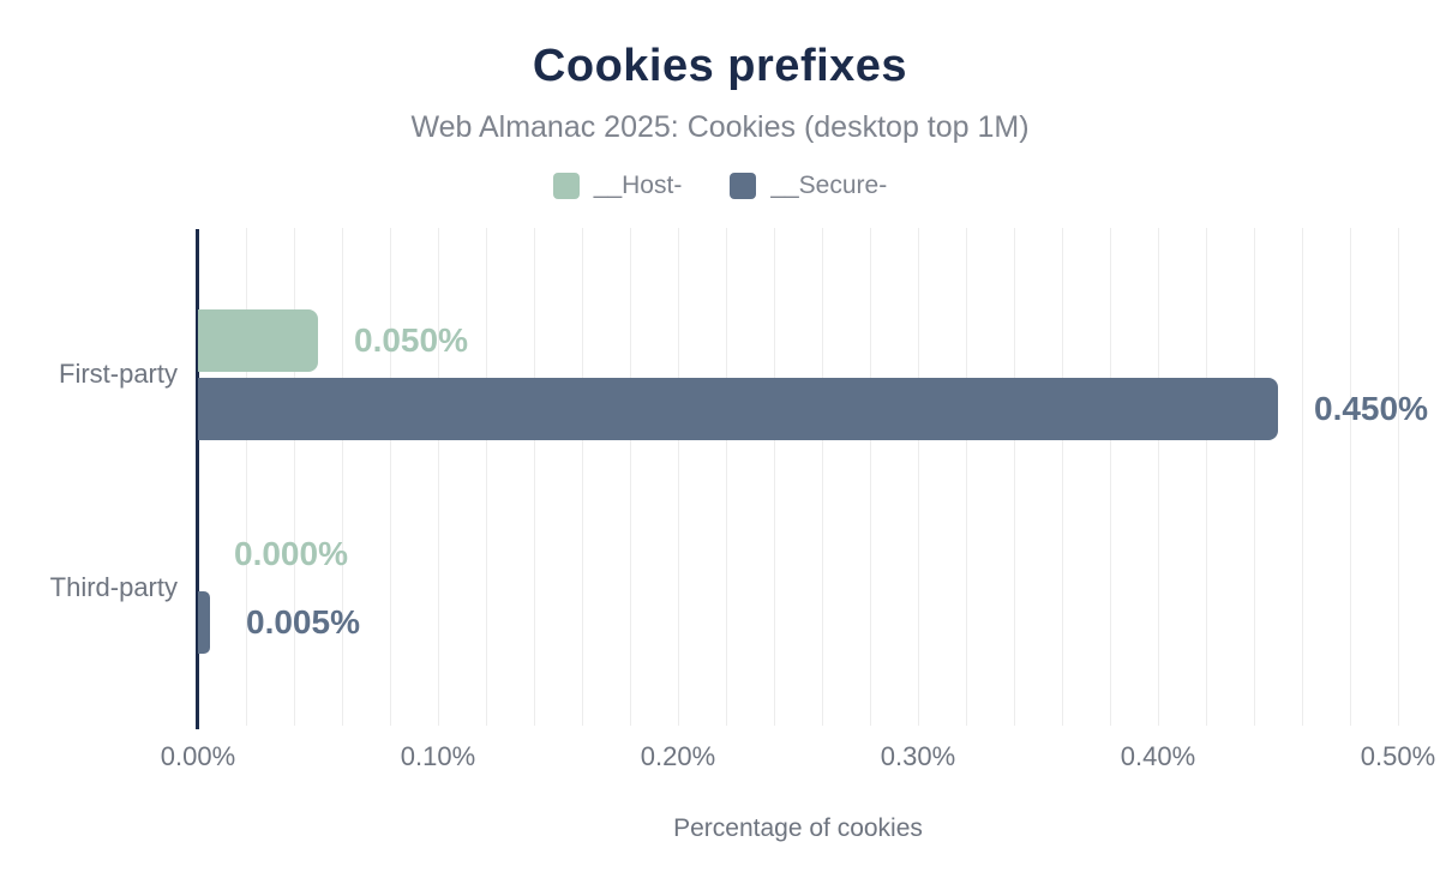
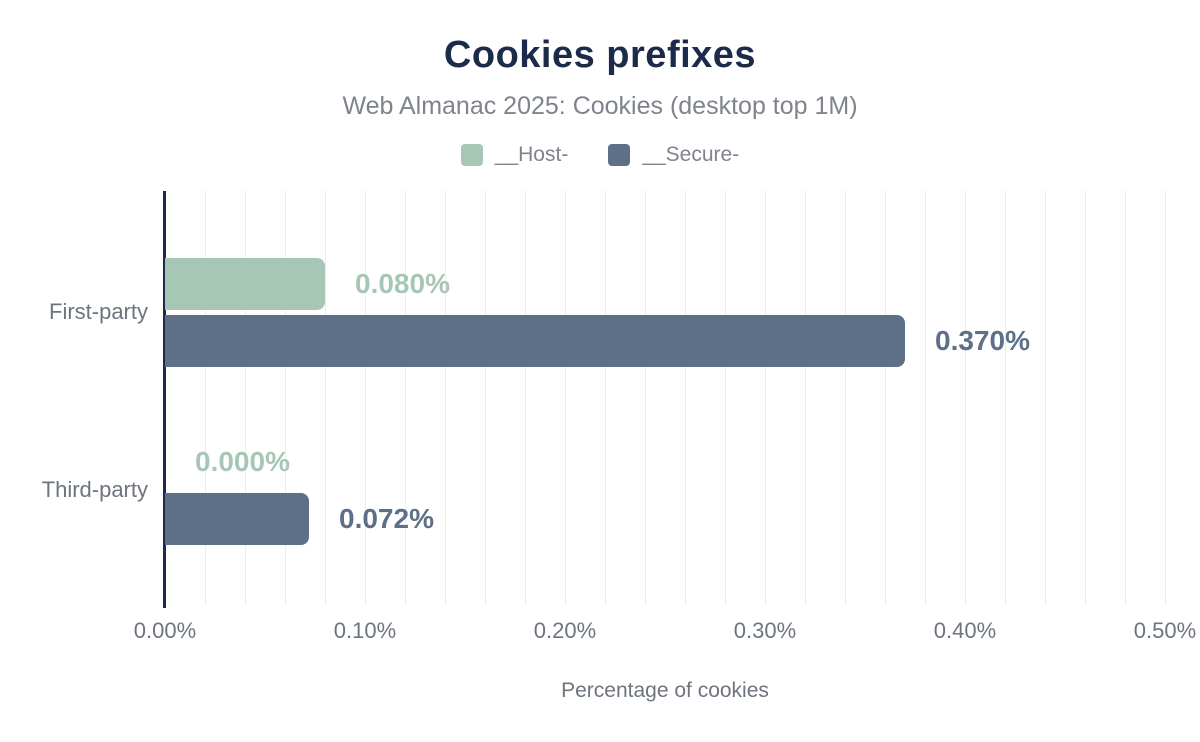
__Host-/First-party: 0.050% -> 0.080%
__Secure-/First-party: 0.450% -> 0.370%
__Secure-/Third-party: 0.005% -> 0.072%
